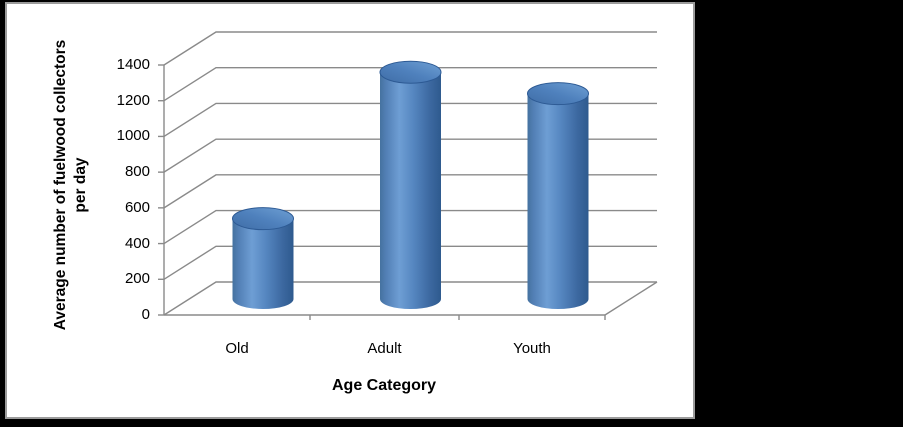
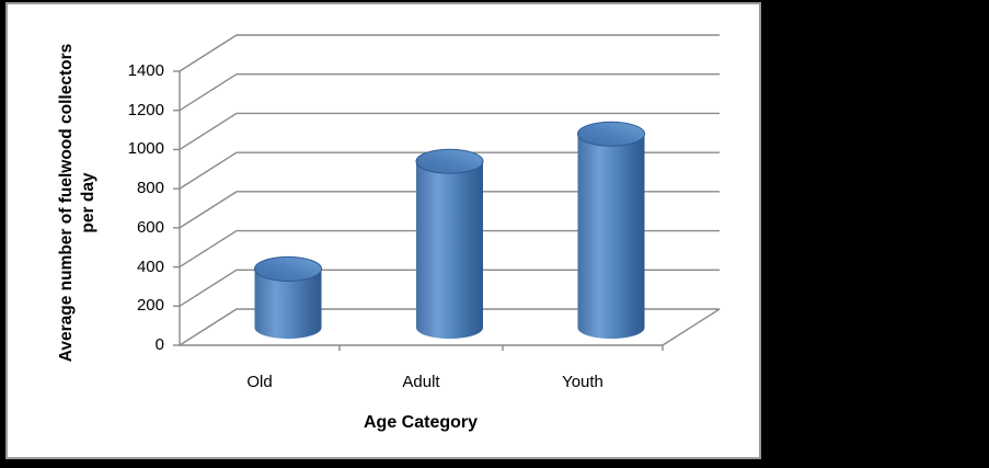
Old: 450 -> 300
Adult: 1270 -> 850
Youth: 1150 -> 990
